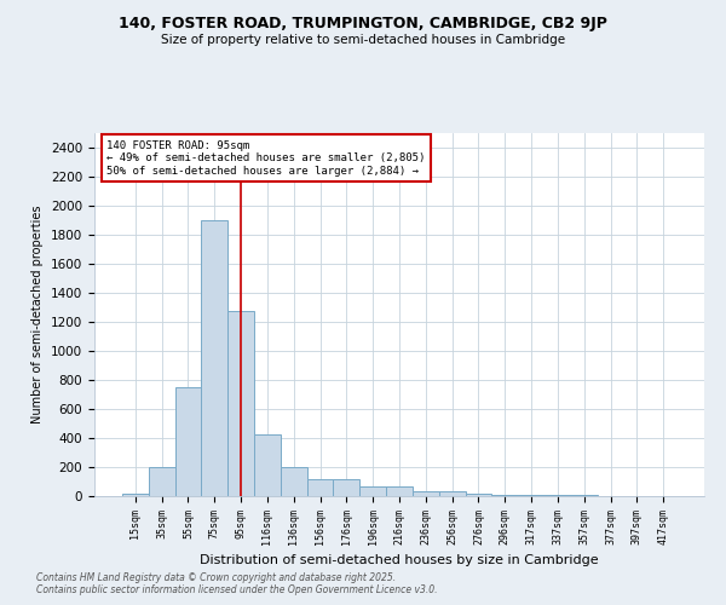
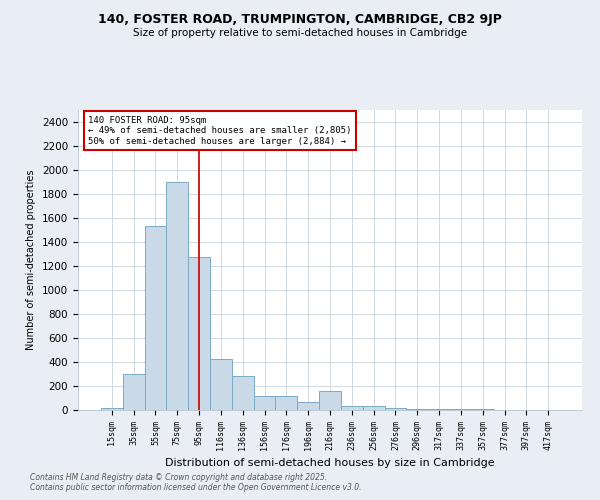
35sqm: 200 -> 300
55sqm: 750 -> 1530
136sqm: 200 -> 280
216sqm: 60 -> 160
